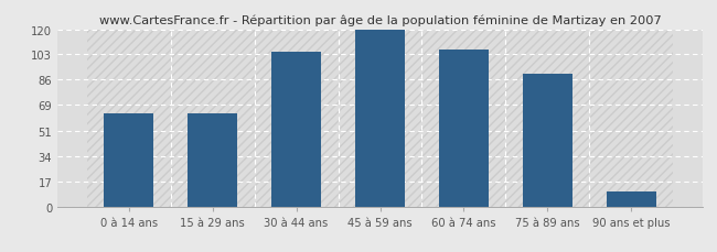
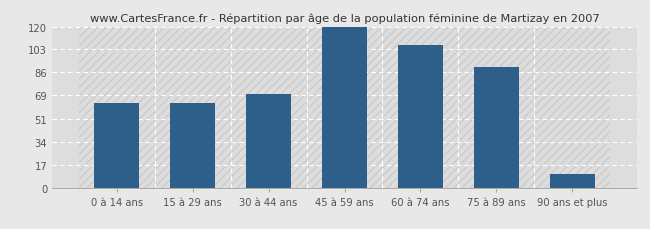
30 à 44 ans: 105 -> 70
